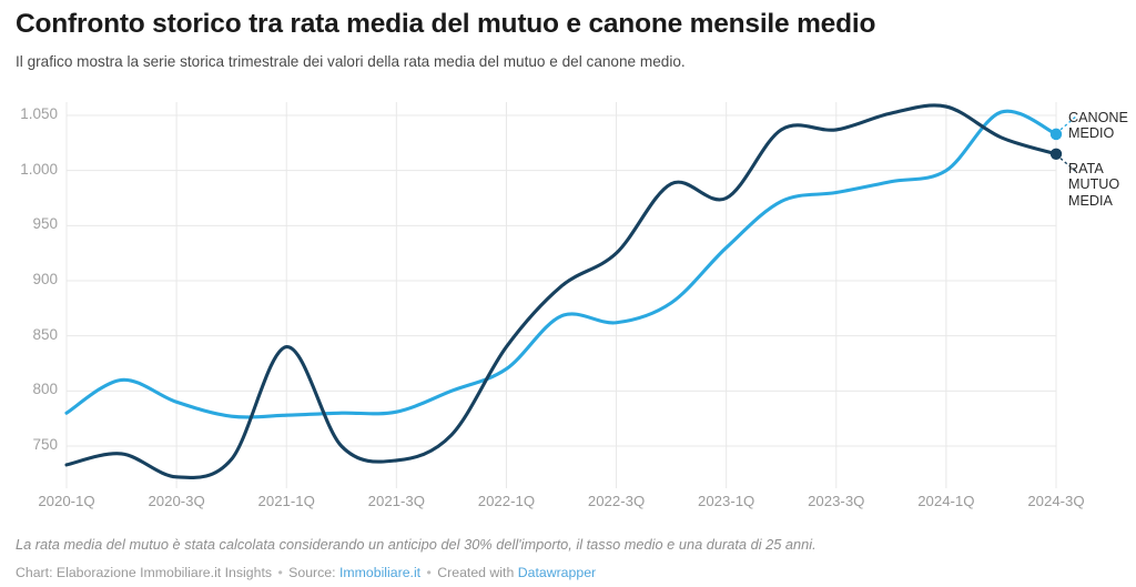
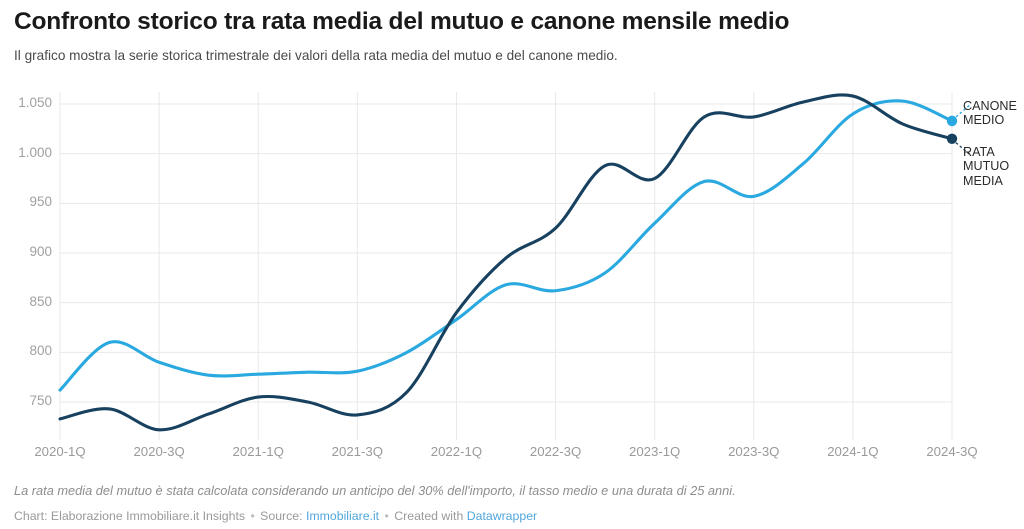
CANONE MEDIO/2020-1Q: 780 -> 760
RATA MUTUO MEDIA/2021-1Q: 840 -> 760
CANONE MEDIO/2022-1Q: 820 -> 830
CANONE MEDIO/2023-3Q: 980 -> 960
CANONE MEDIO/2024-1Q: 1000 -> 1040
